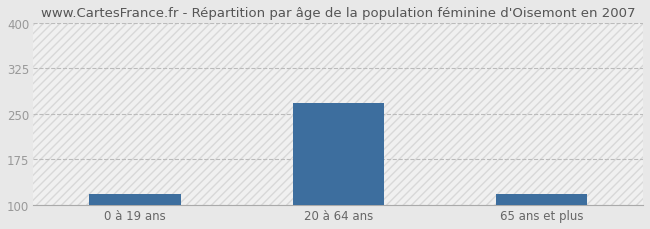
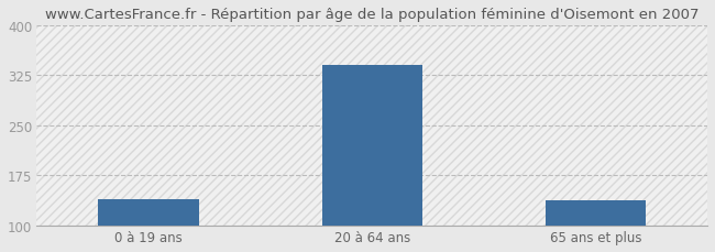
0 à 19 ans: 118 -> 140
20 à 64 ans: 268 -> 340
65 ans et plus: 118 -> 138
